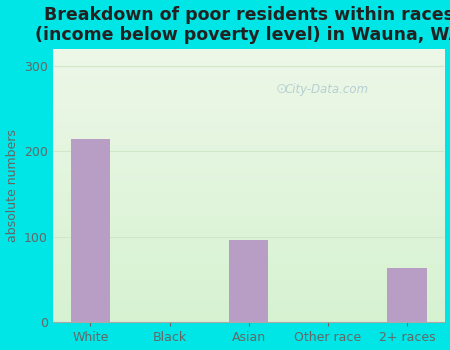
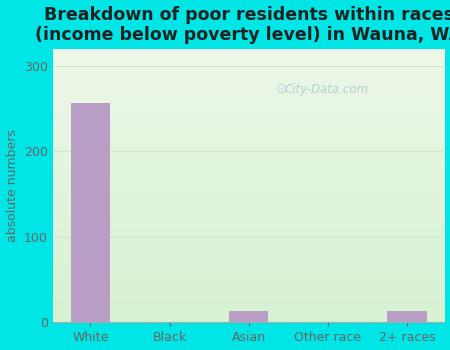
White: 214 -> 257
Asian: 96 -> 13
2+ races: 64 -> 13
